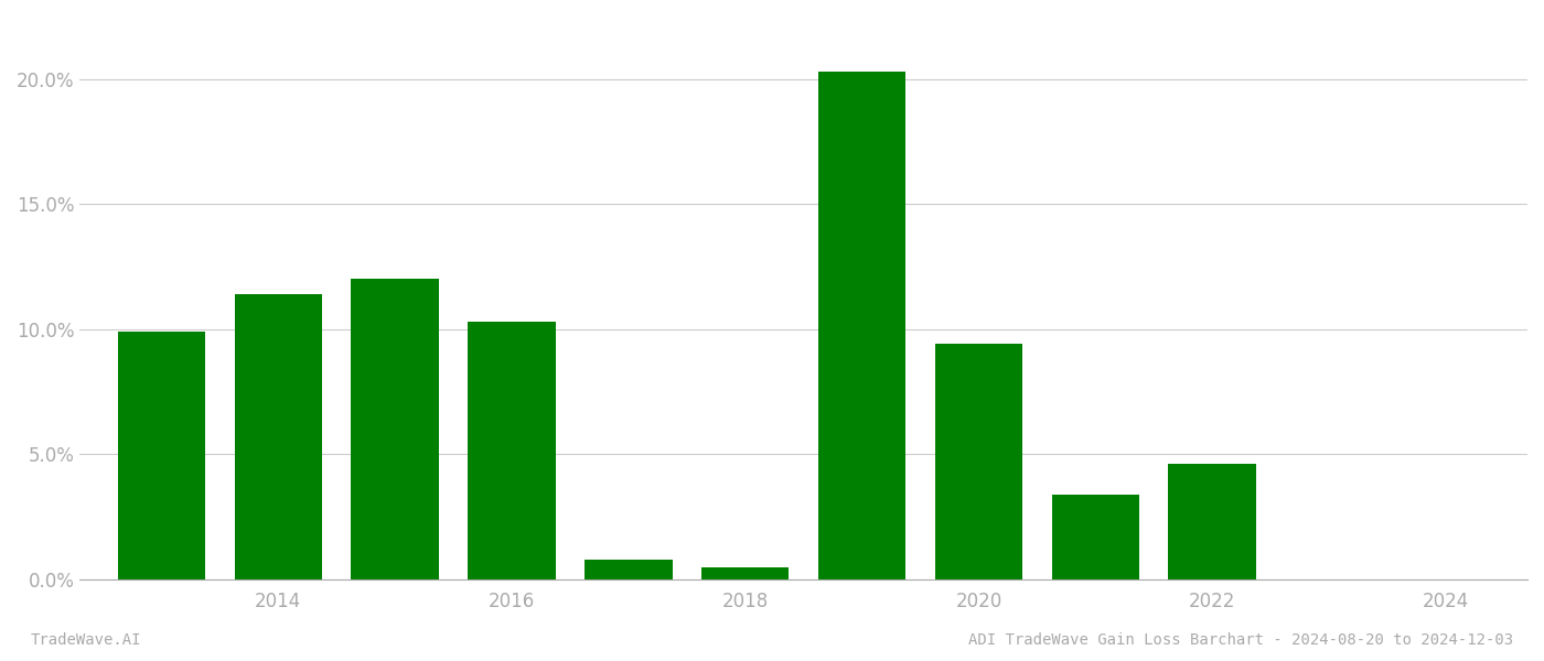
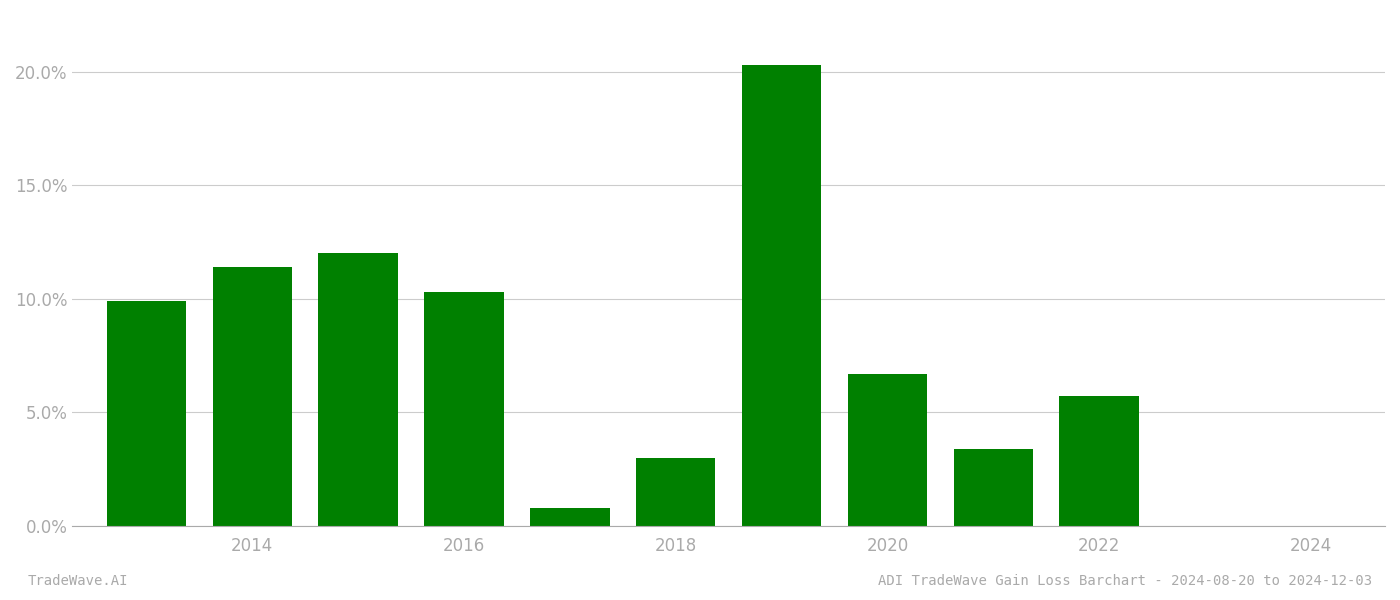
2018: 0.5% -> 3.0%
2020: 9.4% -> 6.7%
2022: 4.6% -> 5.7%
